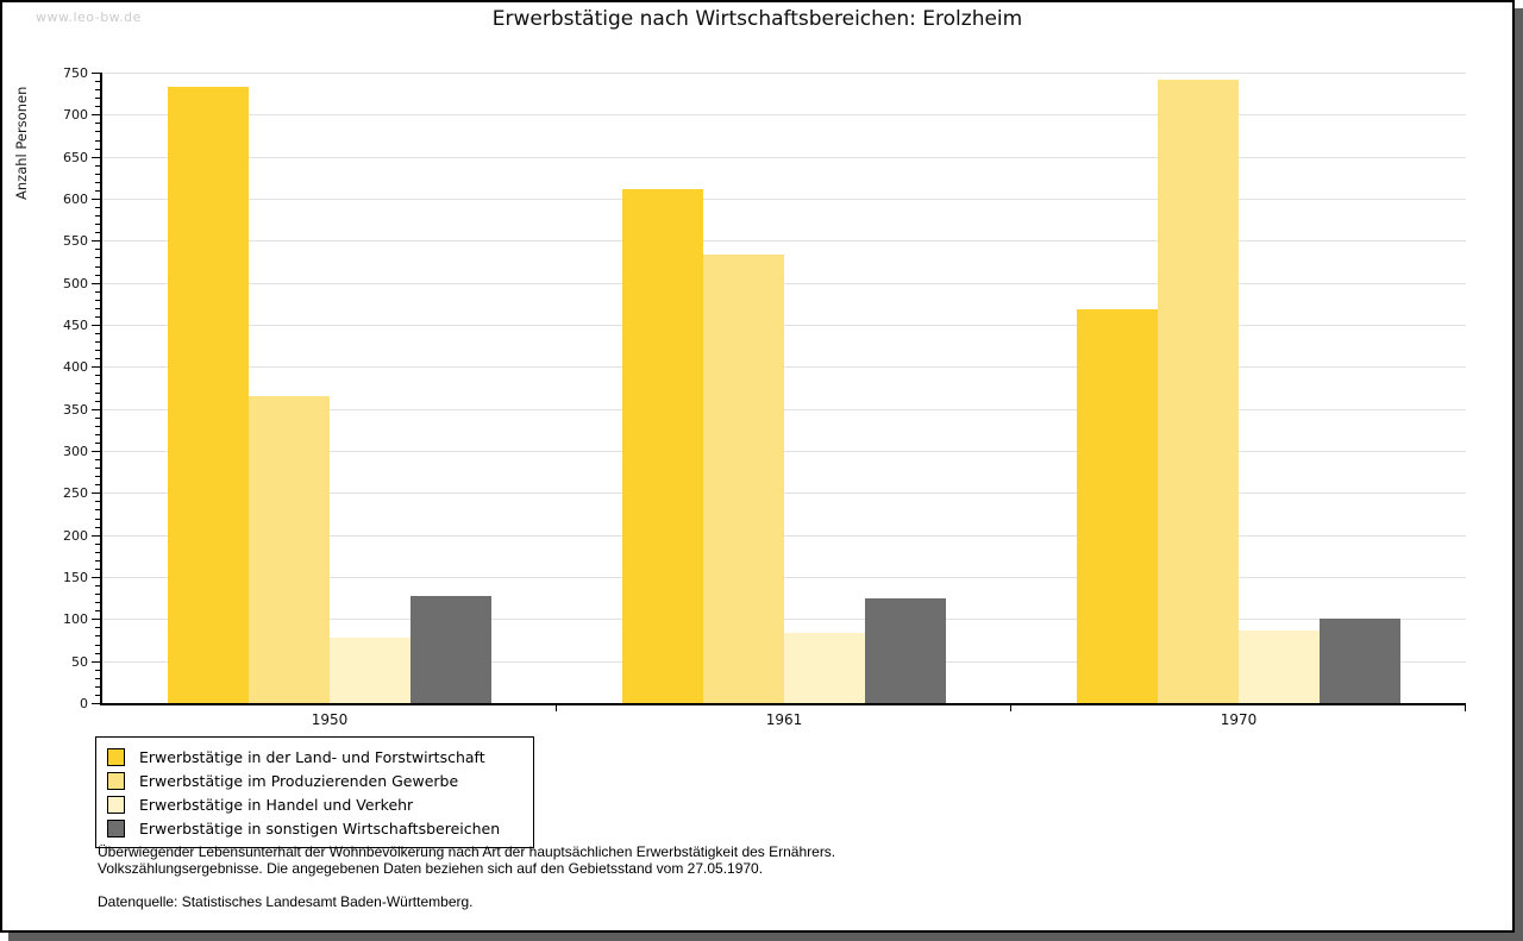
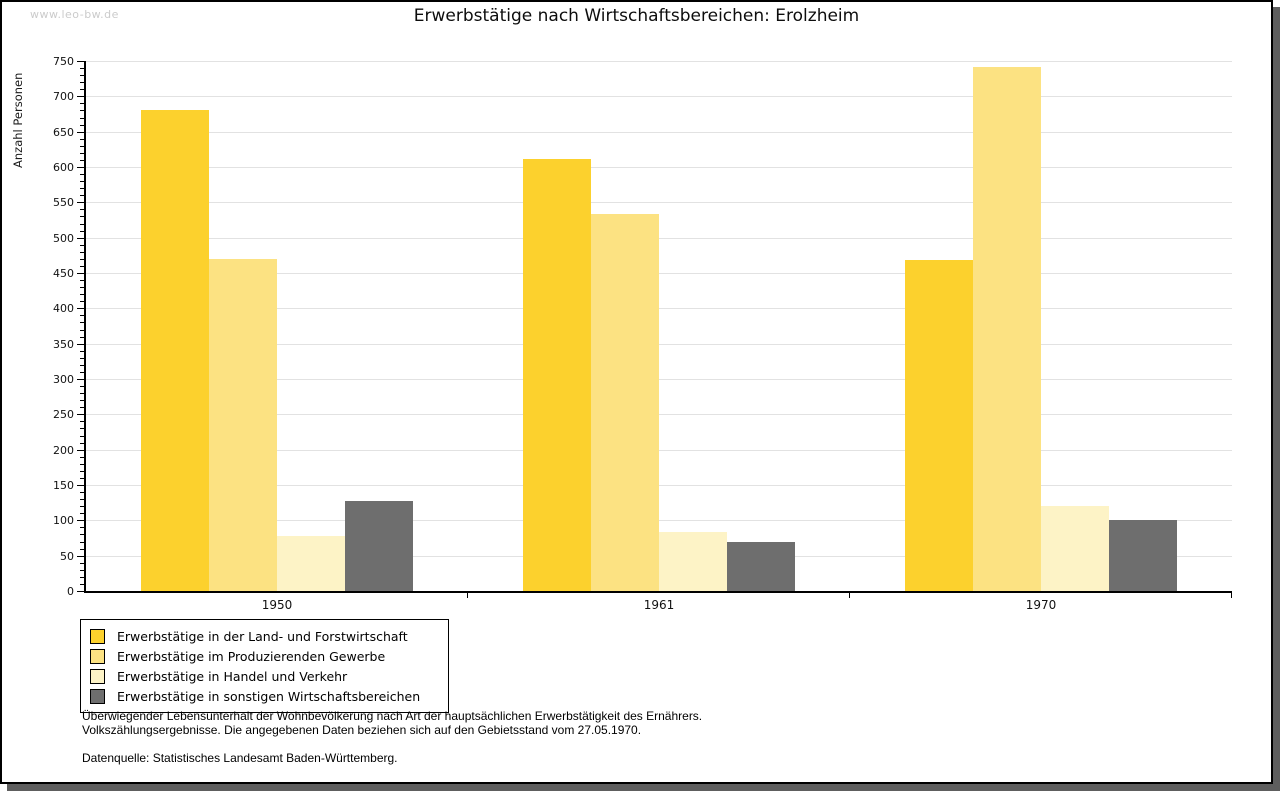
Erwerbstätige in der Land- und Forstwirtschaft/1950: 730 -> 680
Erwerbstätige im Produzierenden Gewerbe/1950: 360 -> 470
Erwerbstätige in sonstigen Wirtschaftsbereichen/1961: 120 -> 70
Erwerbstätige in Handel und Verkehr/1970: 90 -> 120
